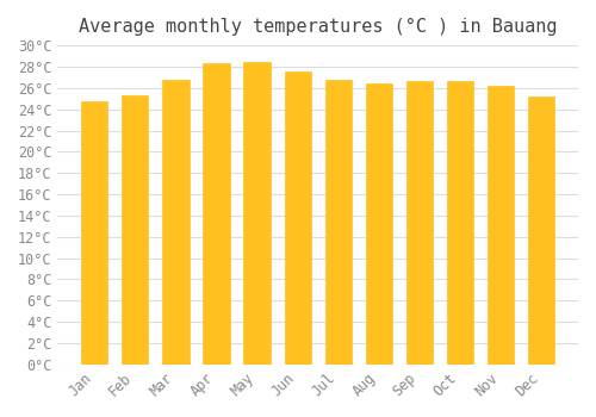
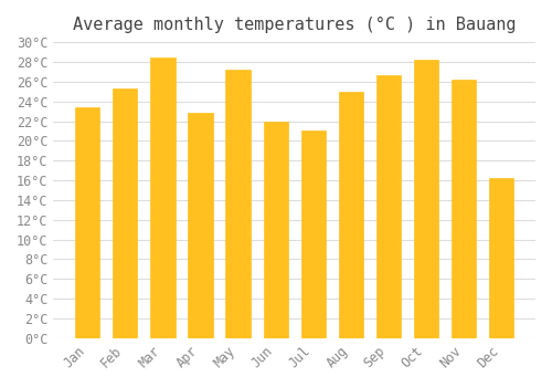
Jan: 24.7°C -> 23.4°C
Mar: 26.8°C -> 28.4°C
Apr: 28.3°C -> 22.8°C
May: 28.5°C -> 27.2°C
Jun: 27.5°C -> 22.0°C
Jul: 26.8°C -> 21.0°C
Aug: 26.4°C -> 25.0°C
Oct: 26.7°C -> 28.2°C
Dec: 25.2°C -> 16.2°C
